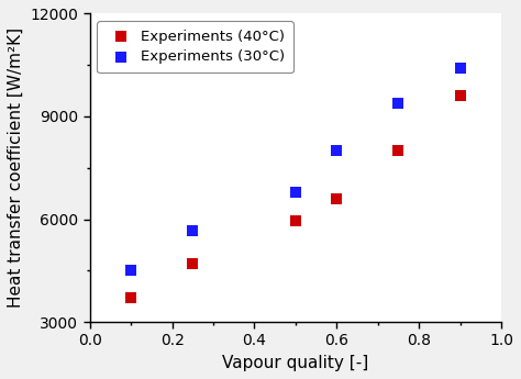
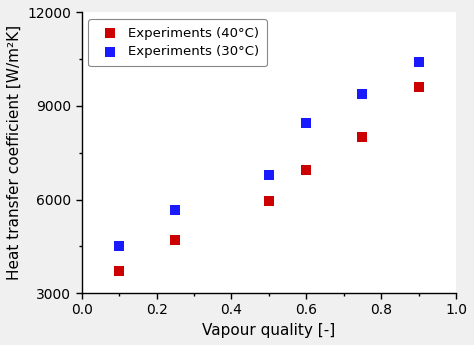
Experiments (40°C)/0.6: 6600 -> 6950
Experiments (30°C)/0.6: 8000 -> 8450
